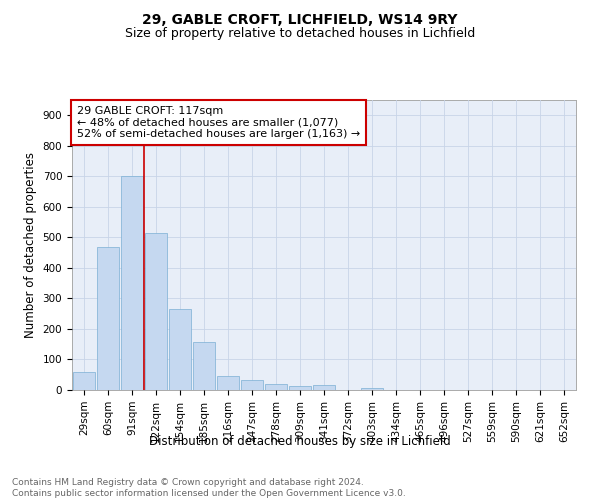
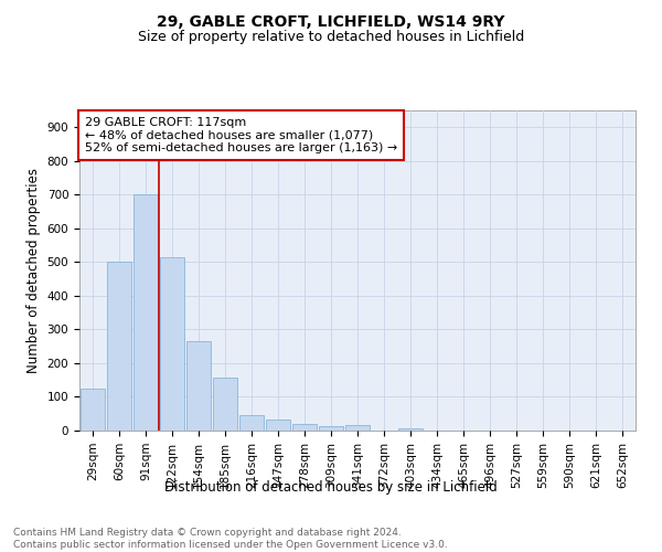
29sqm: 60 -> 125
60sqm: 470 -> 500
